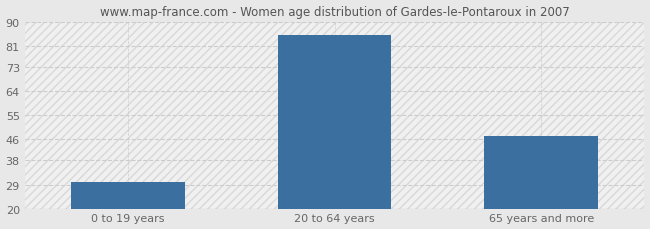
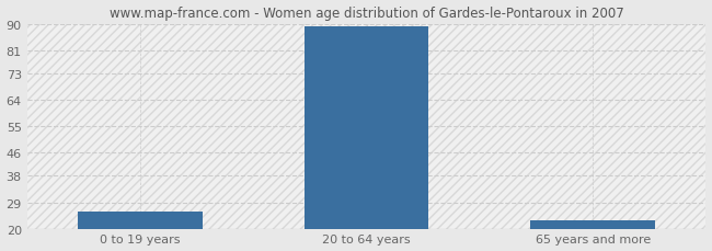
0 to 19 years: 30 -> 26
20 to 64 years: 85 -> 89
65 years and more: 47 -> 23
